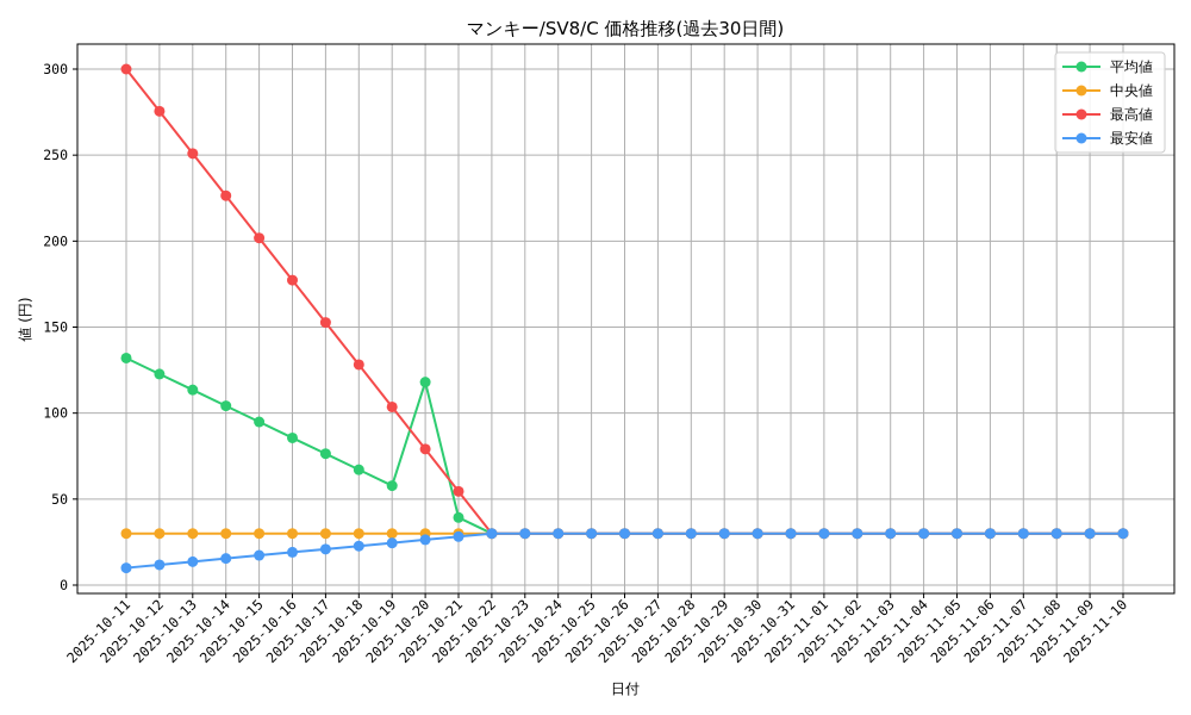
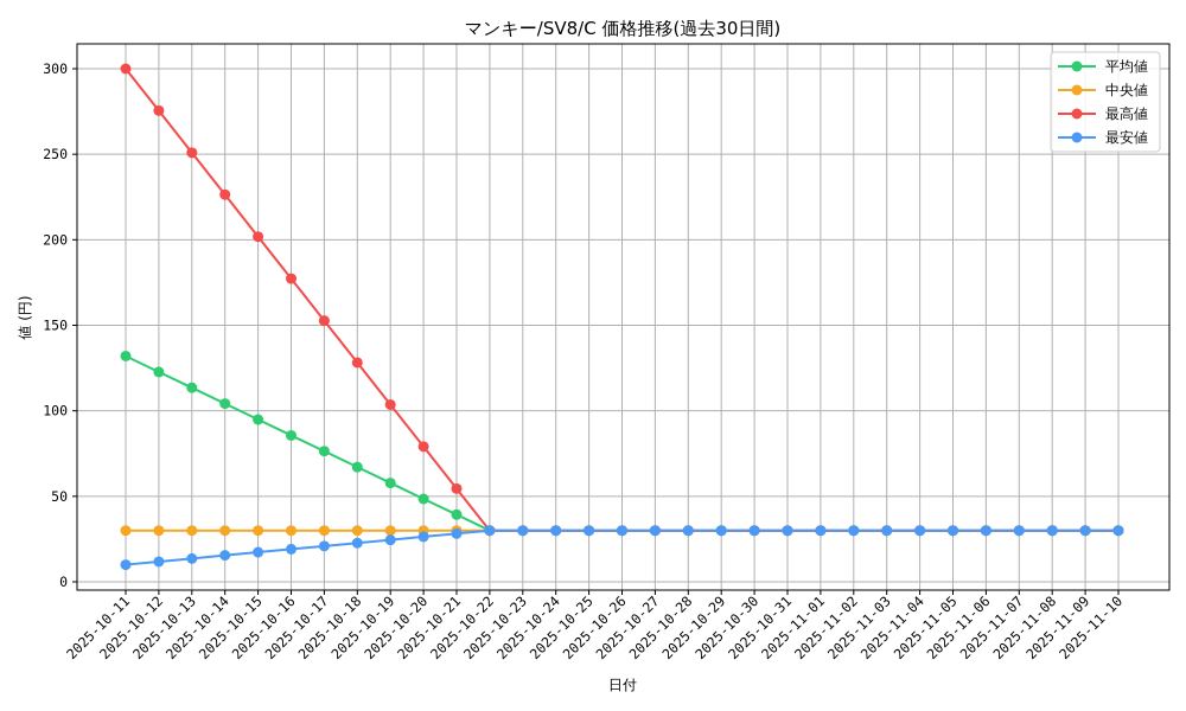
平均値/2025-10-20: 118 -> 48
